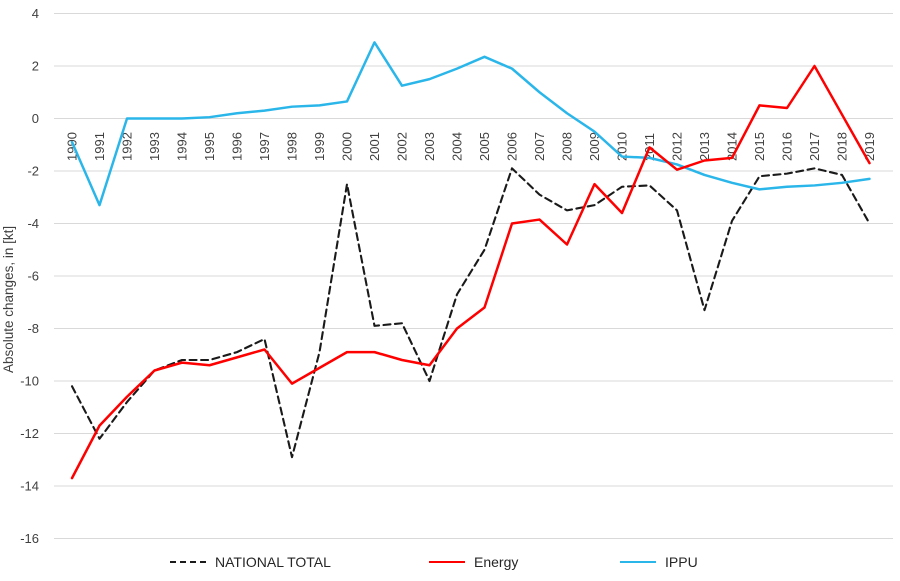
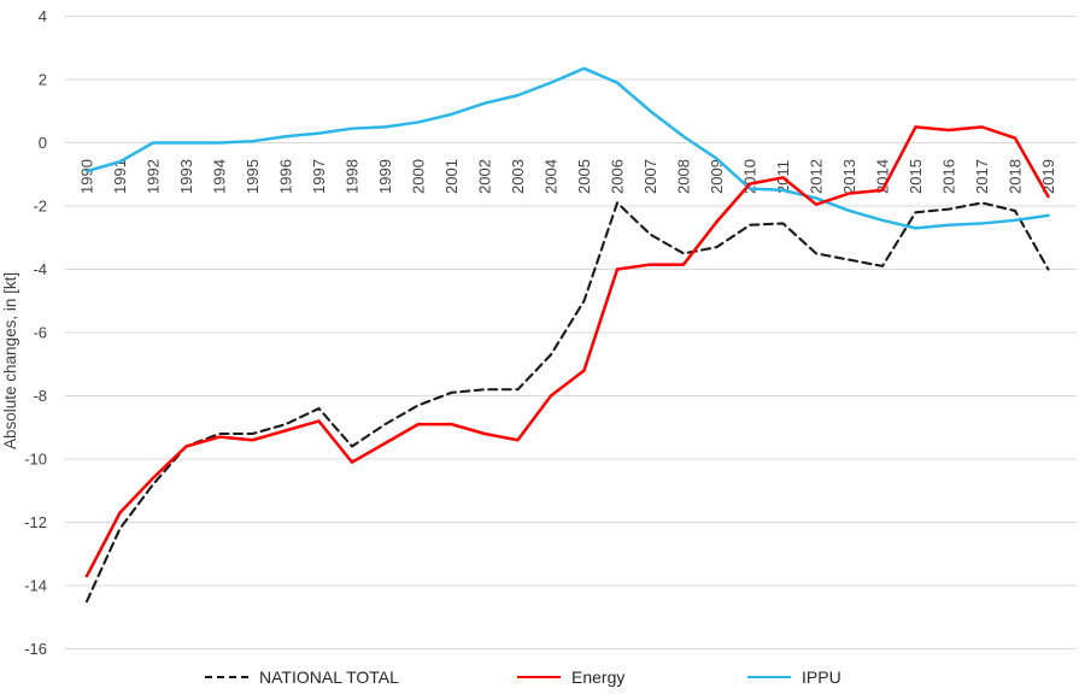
NATIONAL TOTAL/1990: -10.2 -> -14.5
IPPU/1991: -3.3 -> -0.6
NATIONAL TOTAL/1998: -12.9 -> -9.6
NATIONAL TOTAL/2000: -2.5 -> -8.3
IPPU/2001: 2.9 -> 0.9
NATIONAL TOTAL/2003: -10.0 -> -7.8
Energy/2008: -4.8 -> -3.9
Energy/2010: -3.6 -> -1.3
NATIONAL TOTAL/2013: -7.3 -> -3.7
Energy/2017: 2.0 -> 0.5
